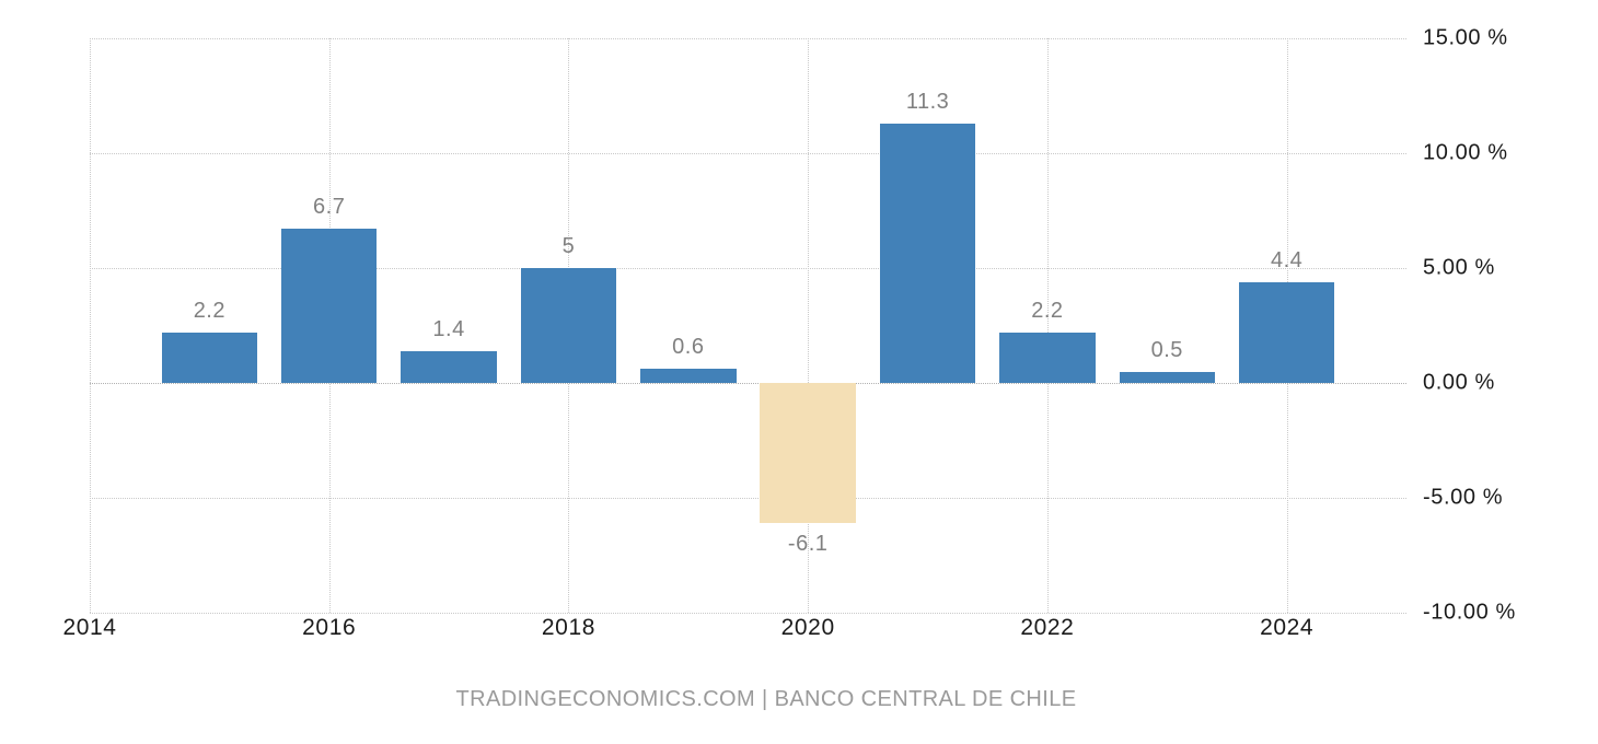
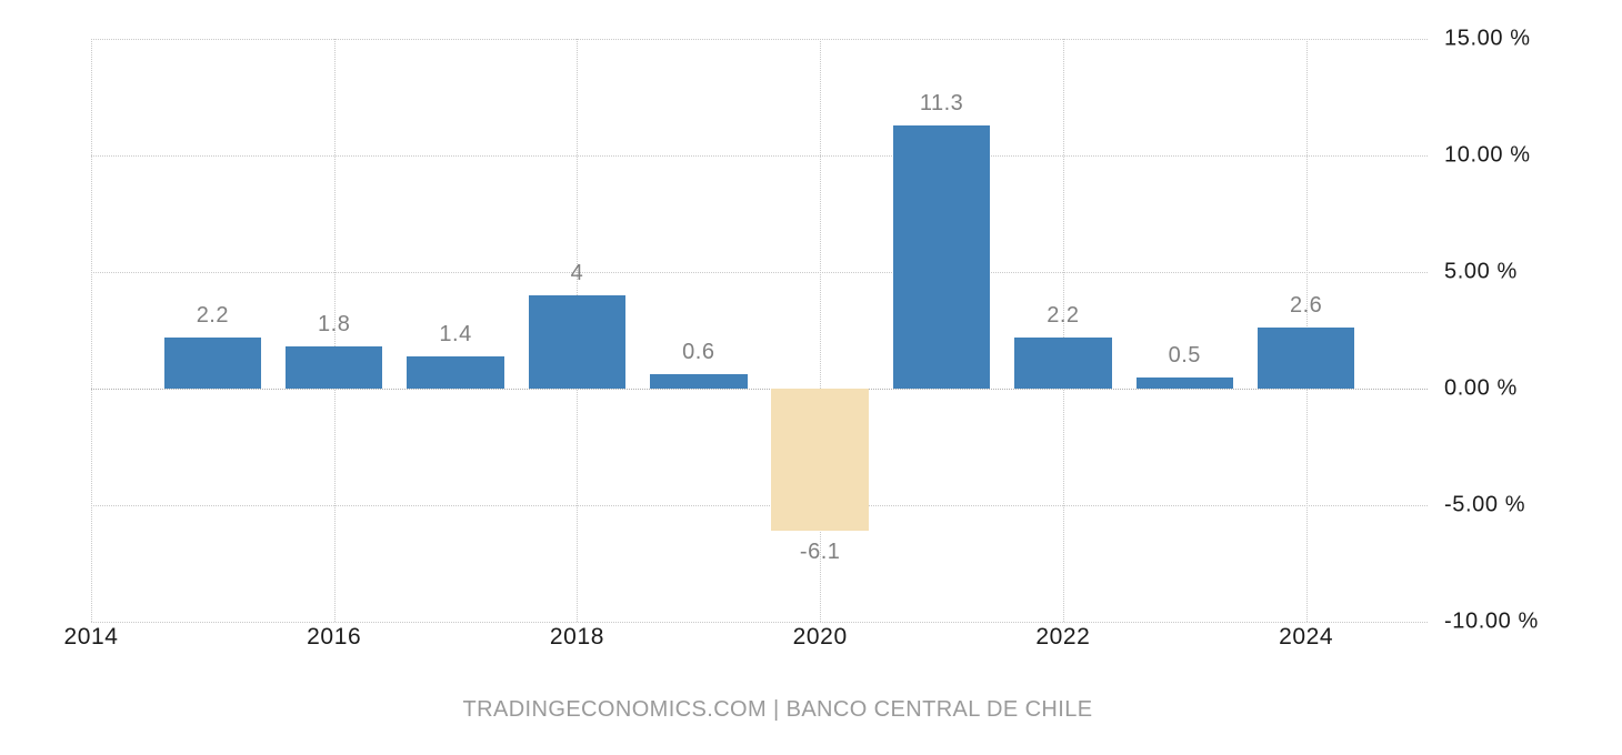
2016: 6.7 -> 1.8
2018: 5 -> 4
2024: 4.4 -> 2.6
